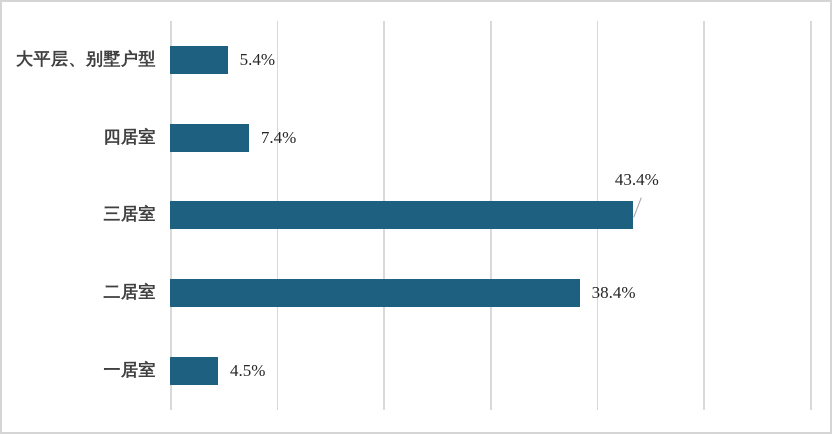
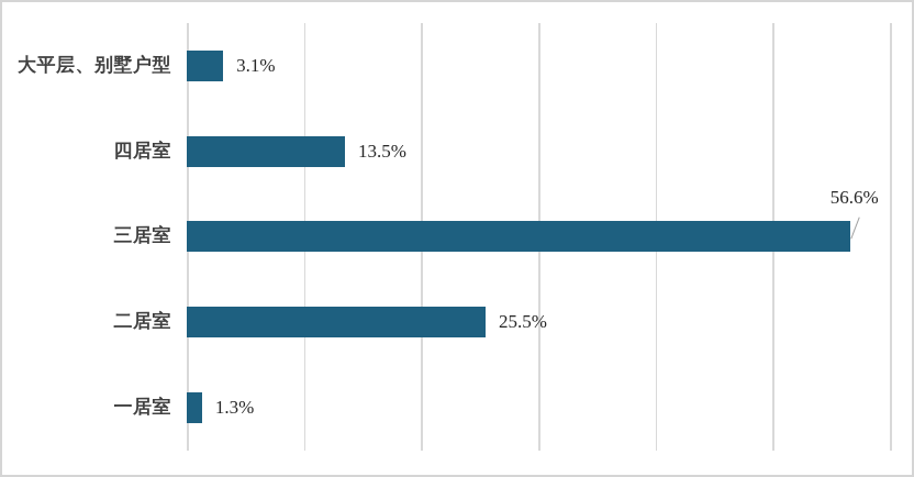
大平层、别墅户型: 5.4% -> 3.1%
四居室: 7.4% -> 13.5%
三居室: 43.4% -> 56.6%
二居室: 38.4% -> 25.5%
一居室: 4.5% -> 1.3%
